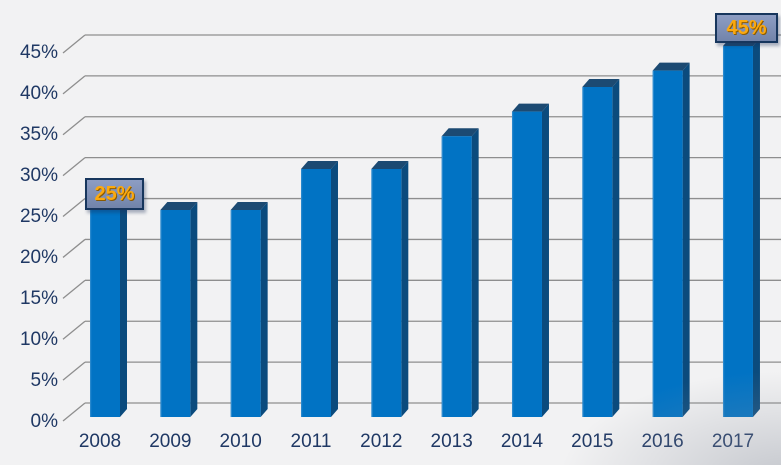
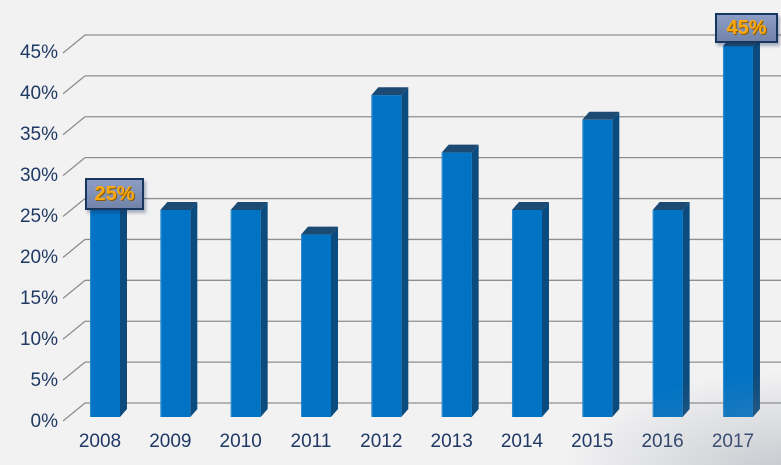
2011: 30% -> 22%
2012: 30% -> 39%
2013: 34% -> 32%
2014: 37% -> 25%
2015: 40% -> 36%
2016: 42% -> 25%
